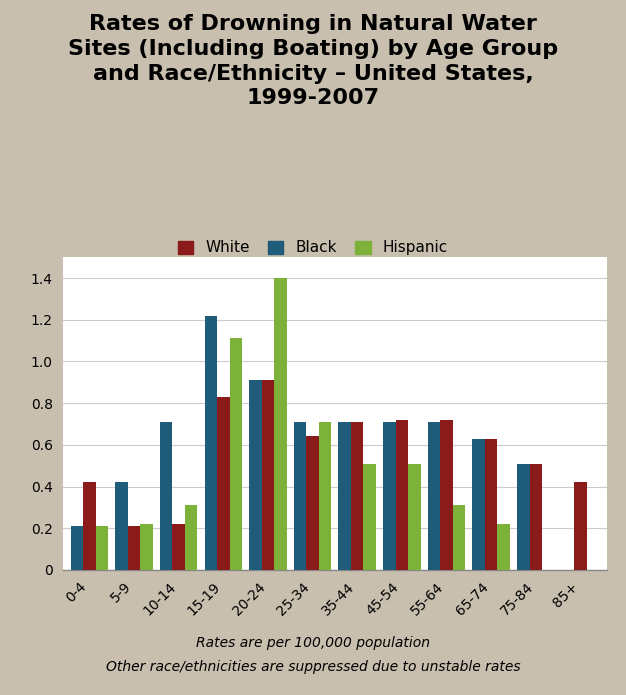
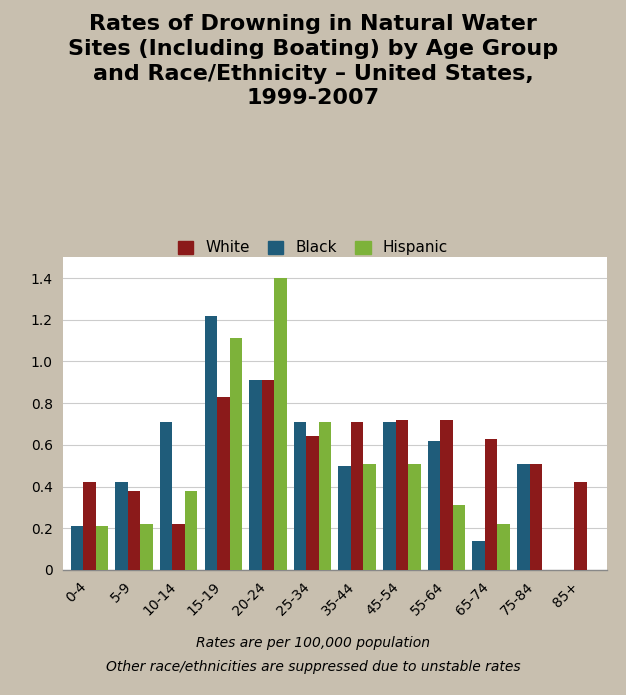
White/5-9: 0.21 -> 0.38
Hispanic/10-14: 0.31 -> 0.38
Black/35-44: 0.71 -> 0.50
Black/55-64: 0.71 -> 0.62
Black/65-74: 0.63 -> 0.14
